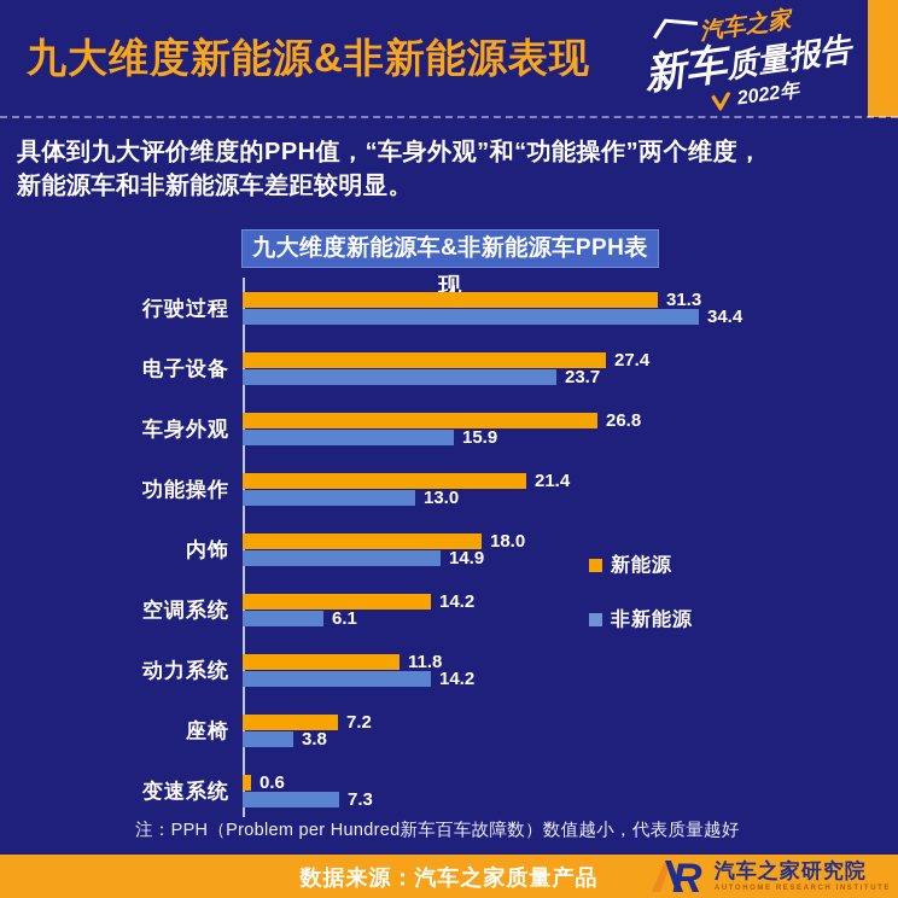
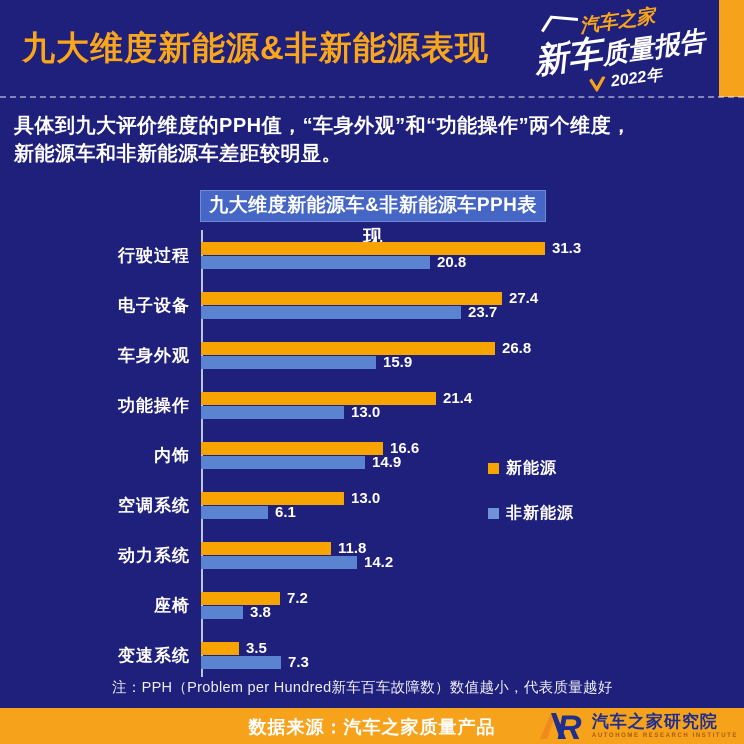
非新能源/行驶过程: 34.4 -> 20.8
新能源/内饰: 18.0 -> 16.6
新能源/空调系统: 14.2 -> 13.0
新能源/变速系统: 0.6 -> 3.5
